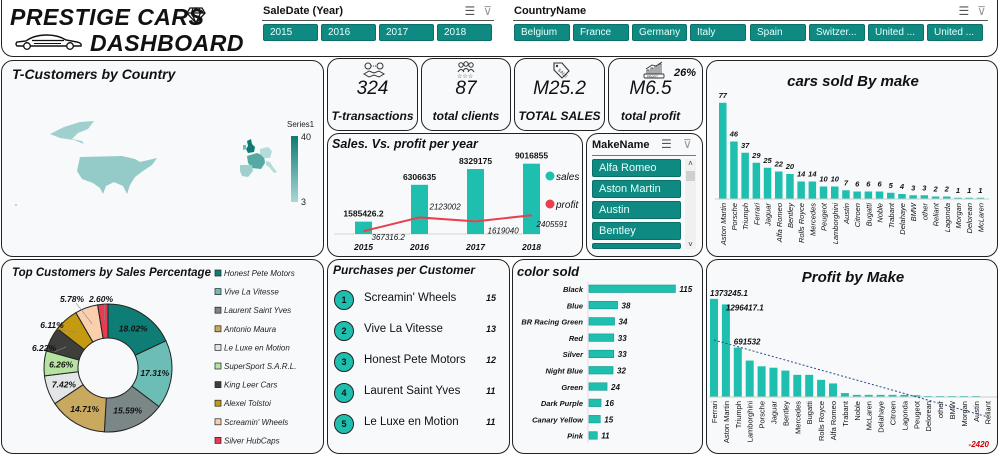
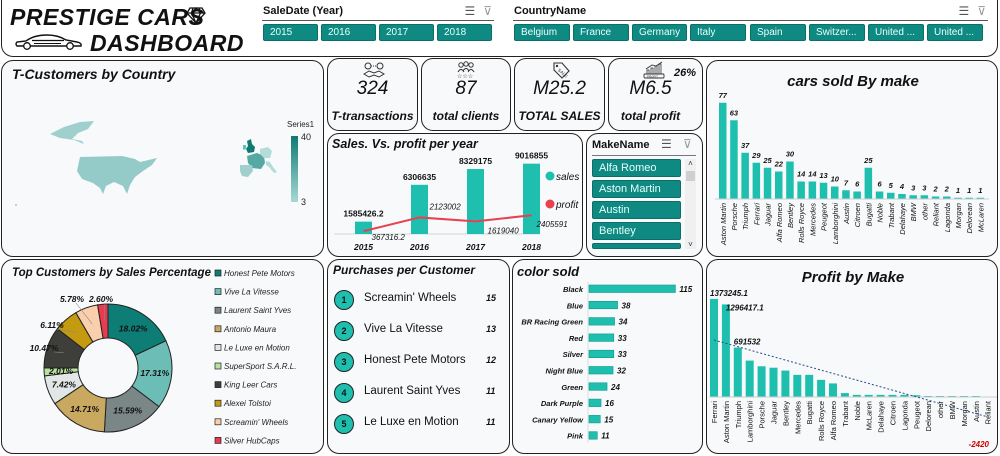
cars sold By make/Porsche: 46 -> 63
cars sold By make/Bentley: 20 -> 30
cars sold By make/Peugeot: 10 -> 13
cars sold By make/Bugatti: 6 -> 25
Top Customers by Sales Percentage/SuperSport S.A.R.L.: 6.26% -> 2.01%
Top Customers by Sales Percentage/King Leer Cars: 6.22% -> 10.47%
